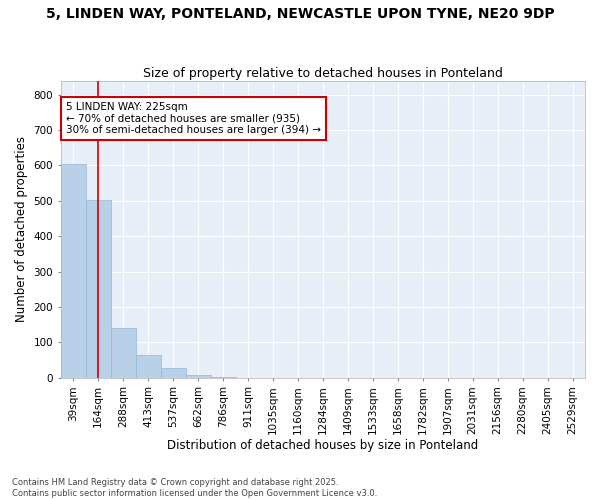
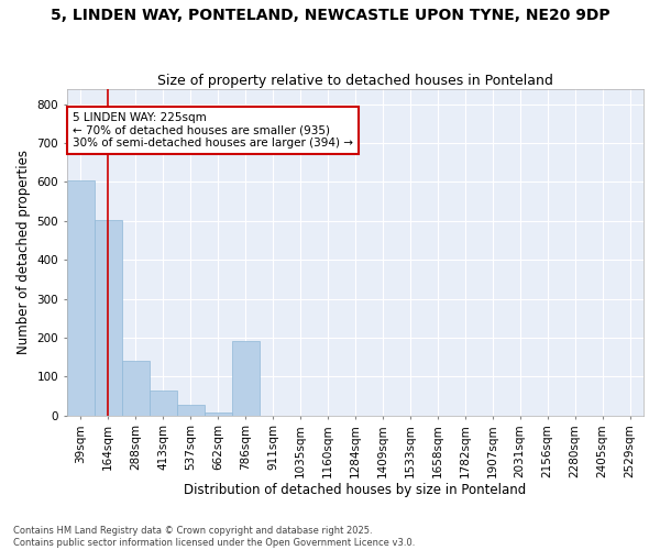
786sqm: 1 -> 190
